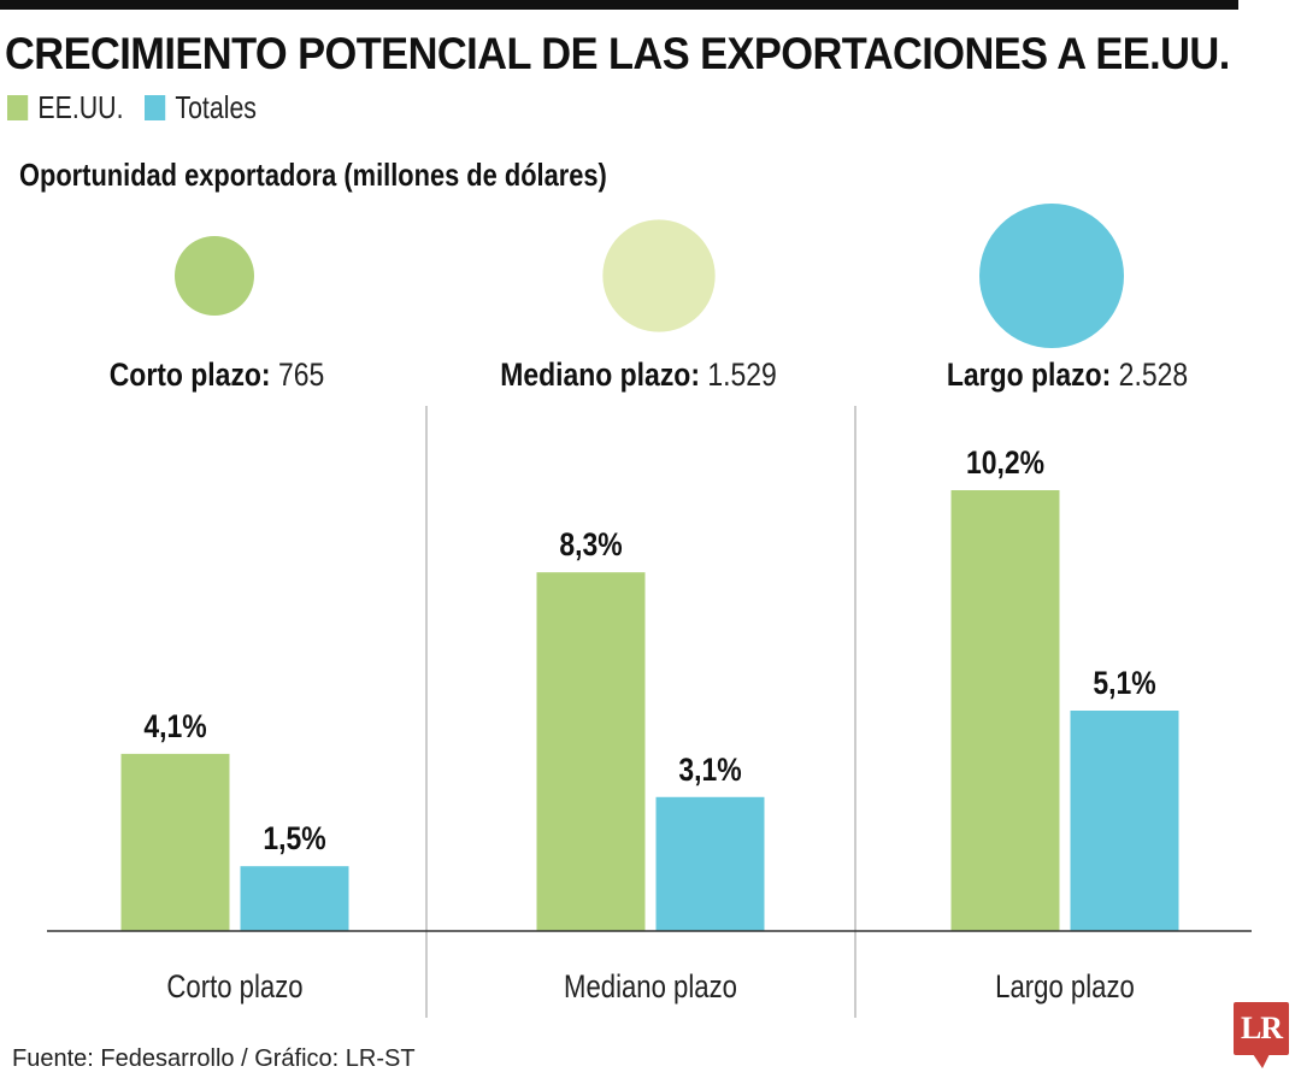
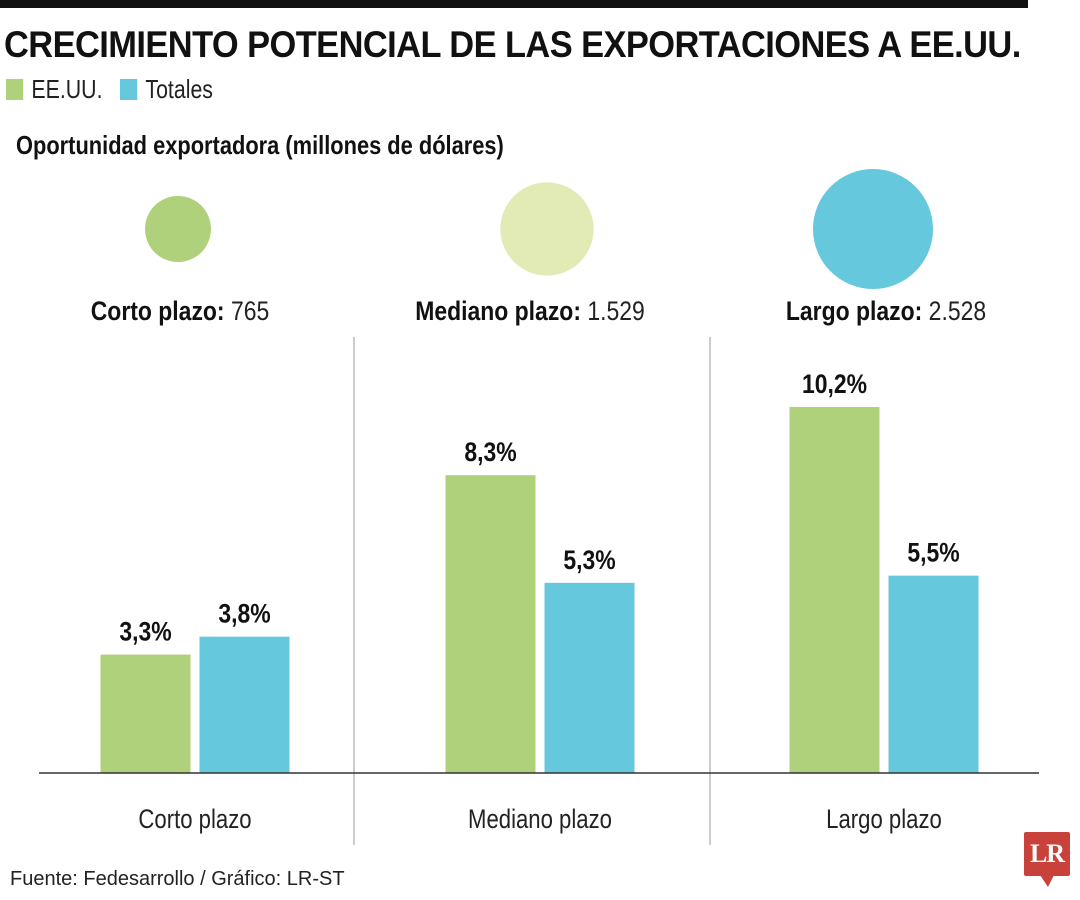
EE.UU./Corto plazo: 4,1% -> 3,3%
Totales/Corto plazo: 1,5% -> 3,8%
Totales/Mediano plazo: 3,1% -> 5,3%
Totales/Largo plazo: 5,1% -> 5,5%
